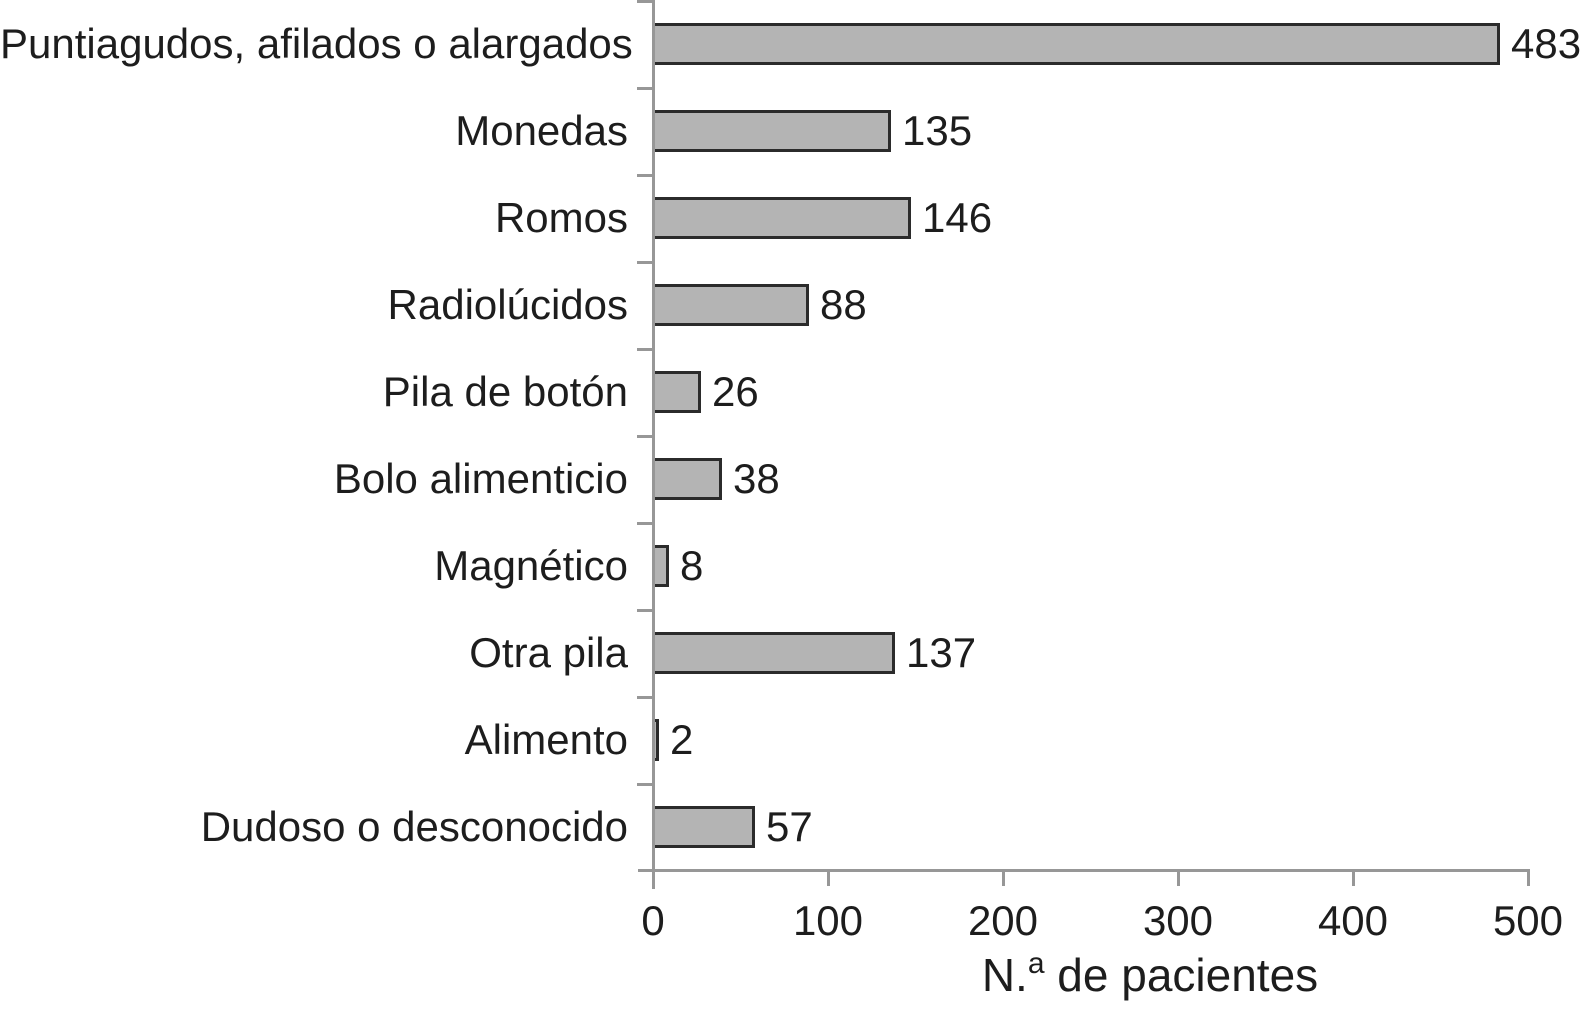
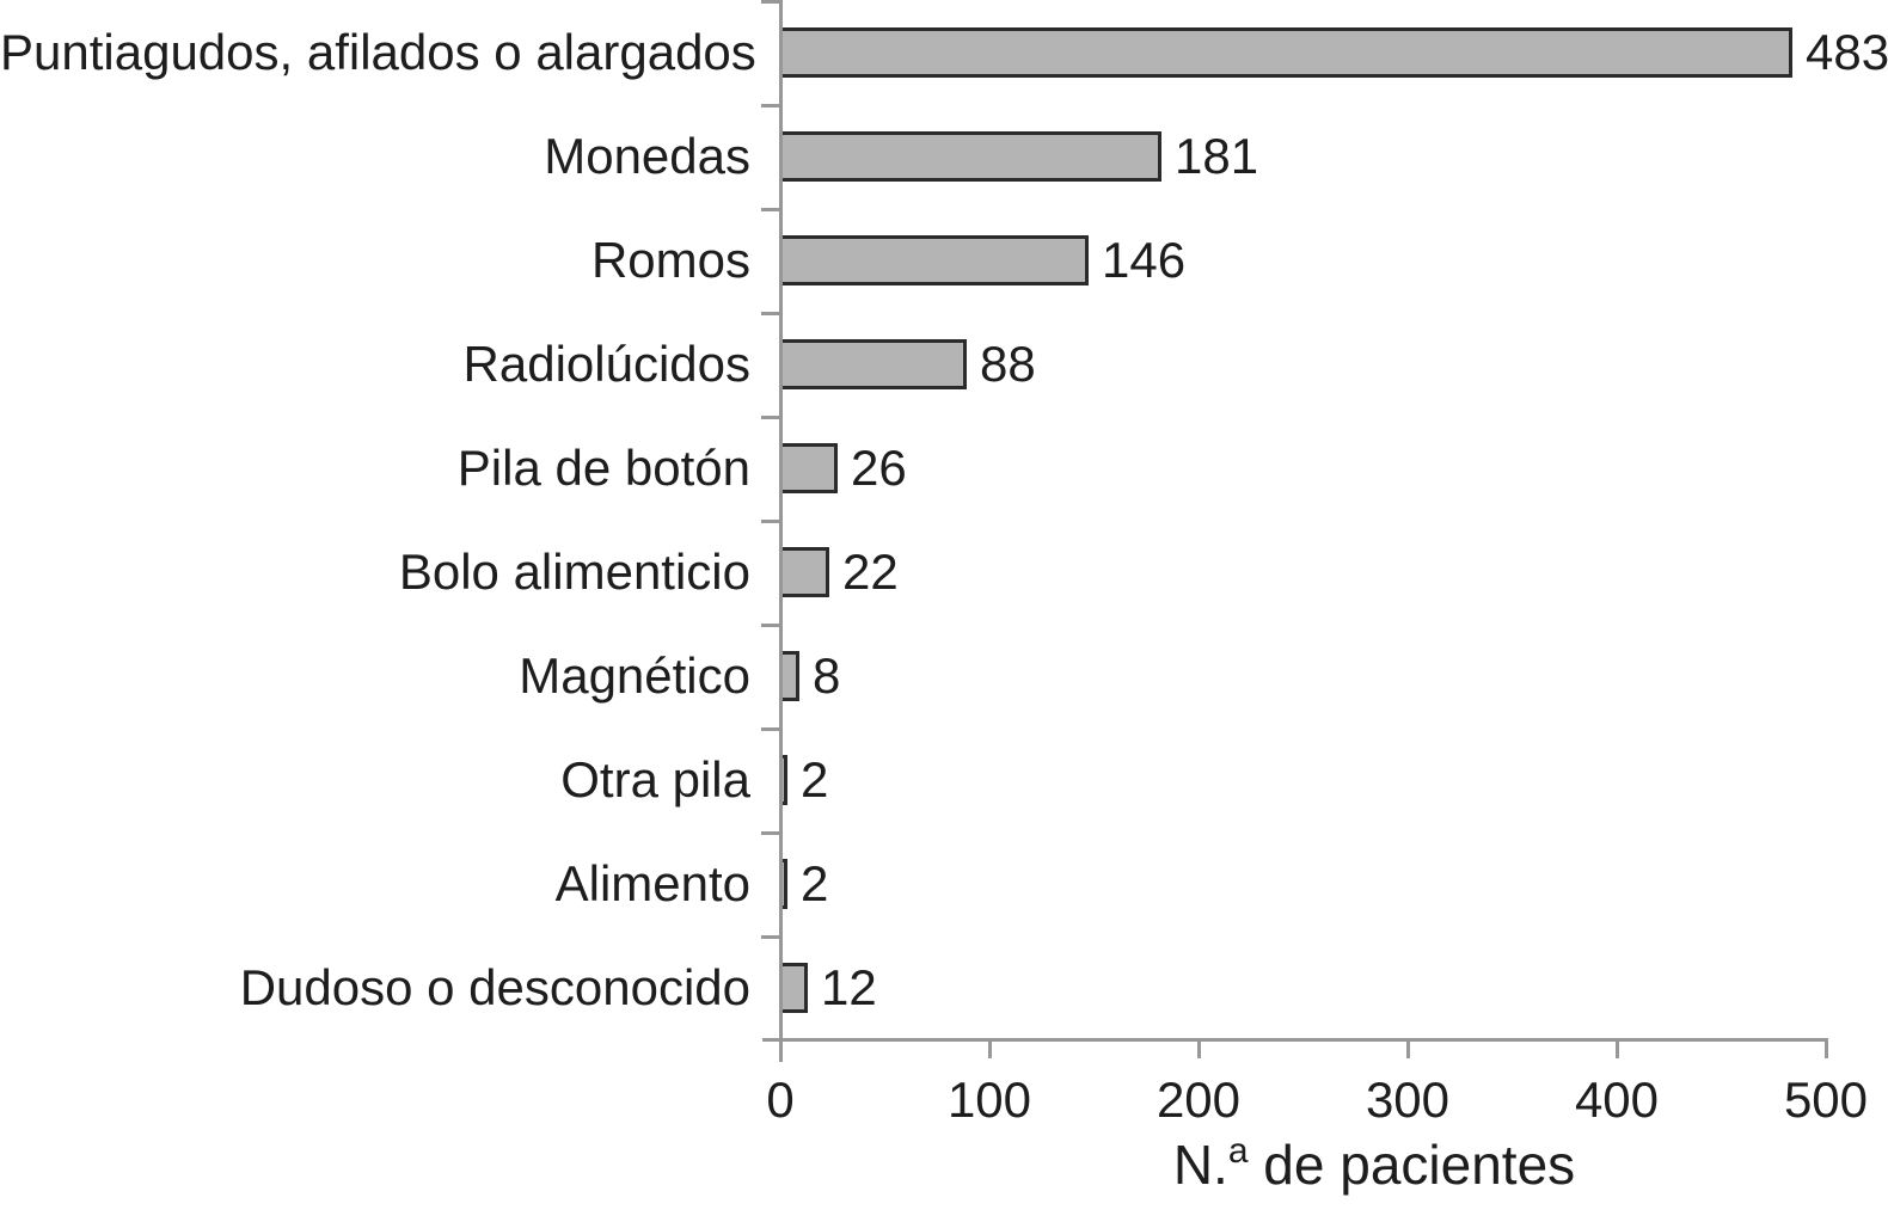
Monedas: 135 -> 181
Bolo alimenticio: 38 -> 22
Otra pila: 137 -> 2
Dudoso o desconocido: 57 -> 12
